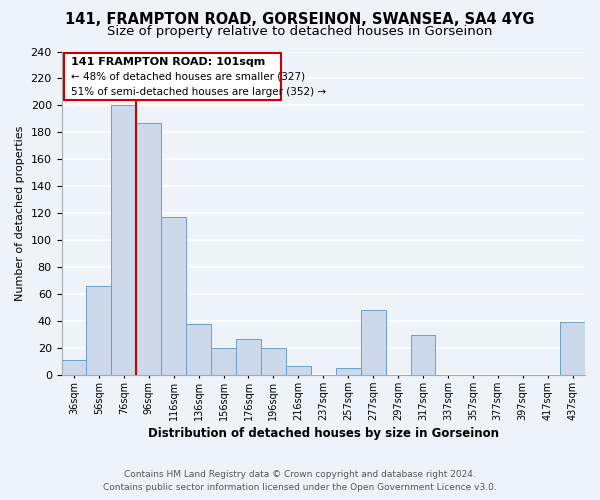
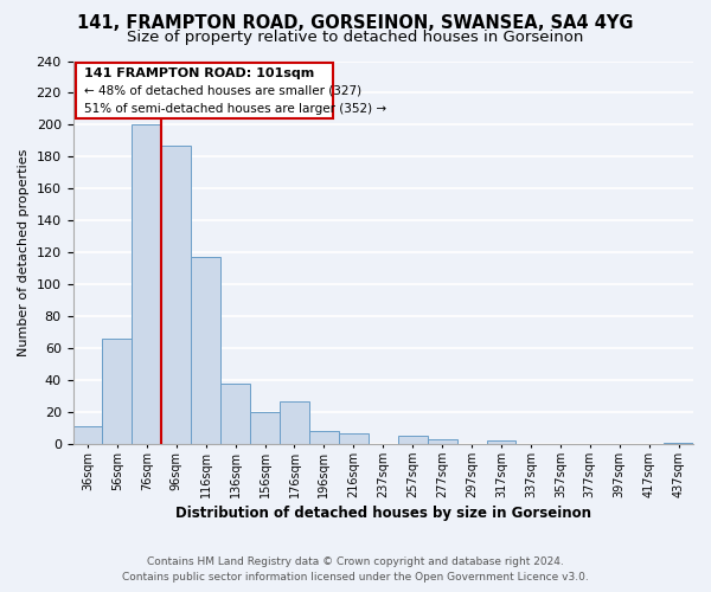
196sqm: 20 -> 8
277sqm: 48 -> 3
317sqm: 30 -> 2
437sqm: 39 -> 1
